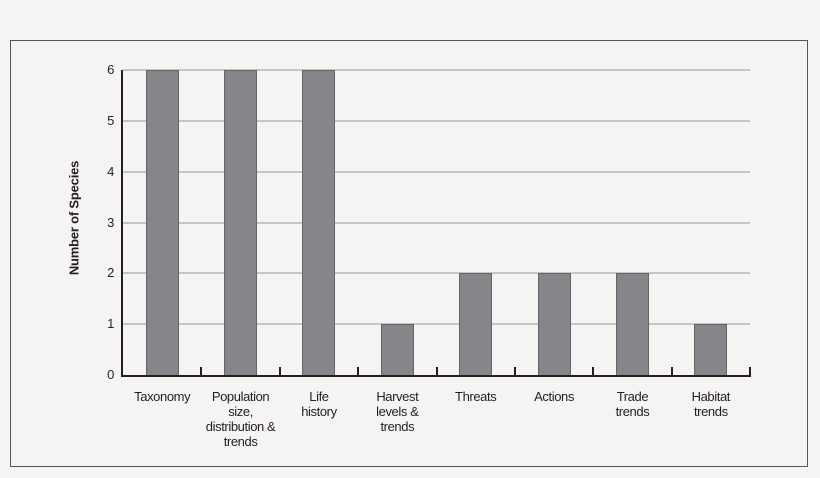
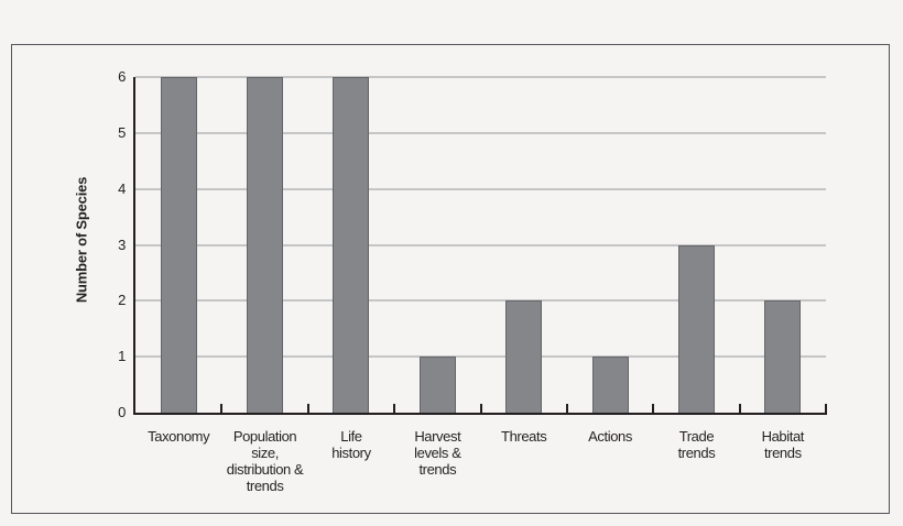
Actions: 2 -> 1
Trade trends: 2 -> 3
Habitat trends: 1 -> 2
